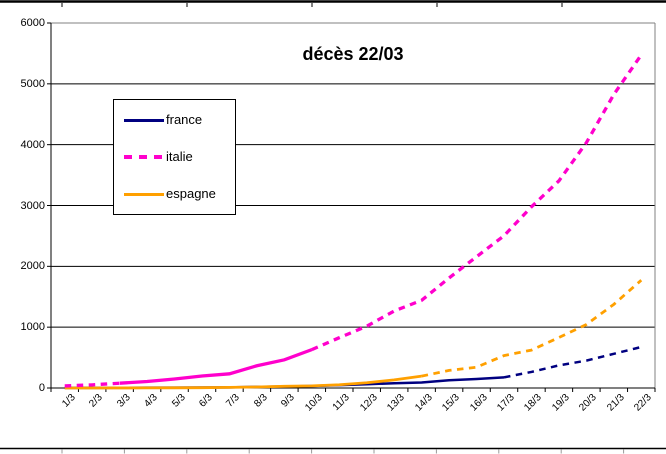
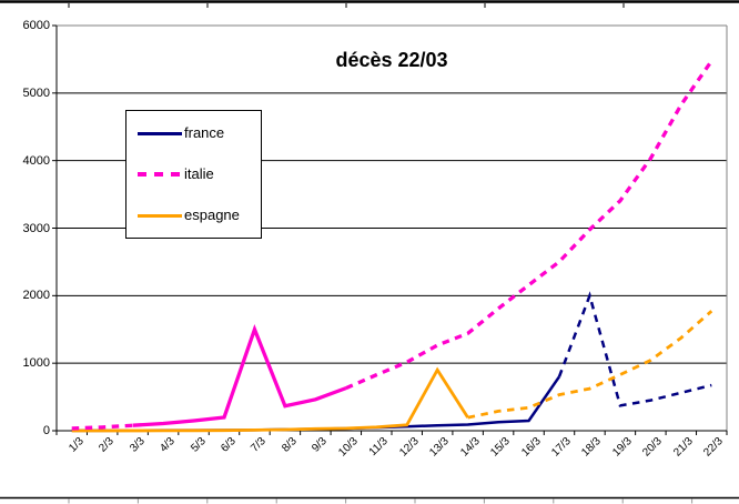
italie/7/3: 200 -> 1500
espagne/13/3: 100 -> 900
france/17/3: 200 -> 800
france/18/3: 300 -> 2000
